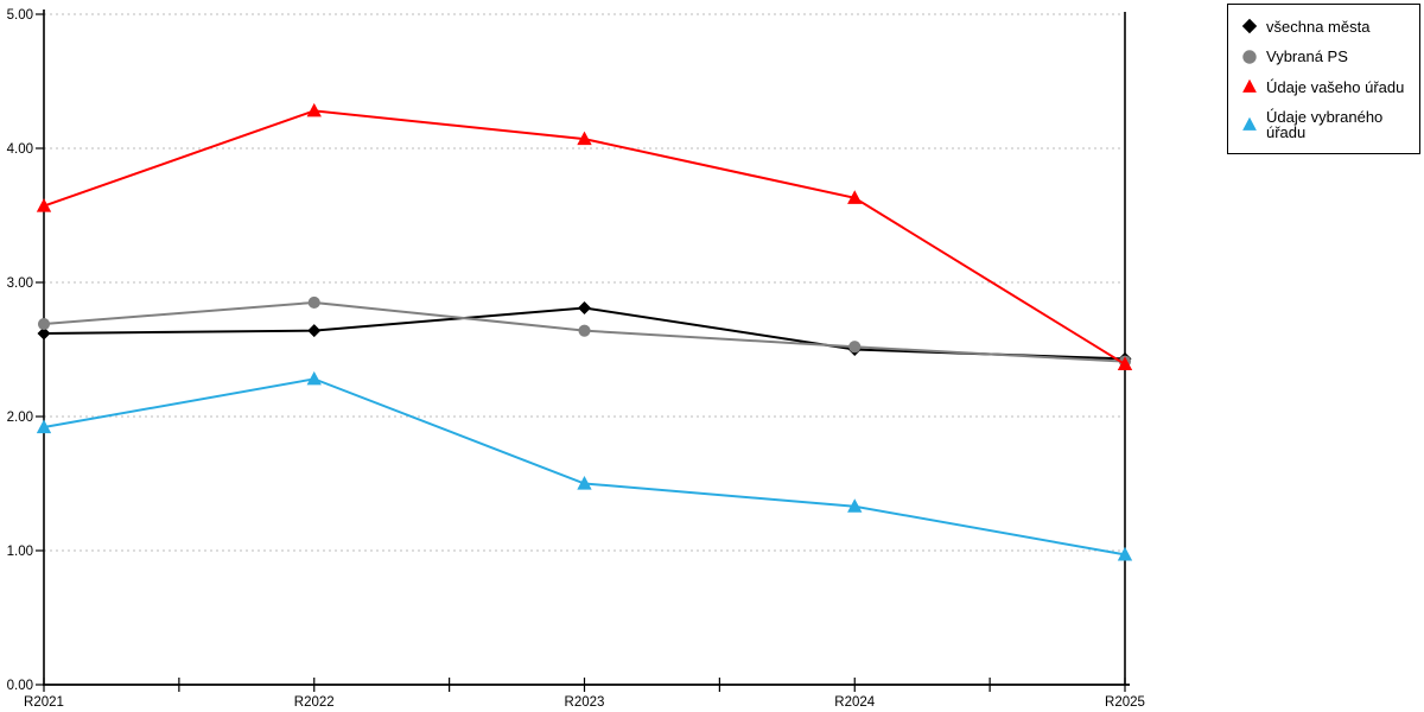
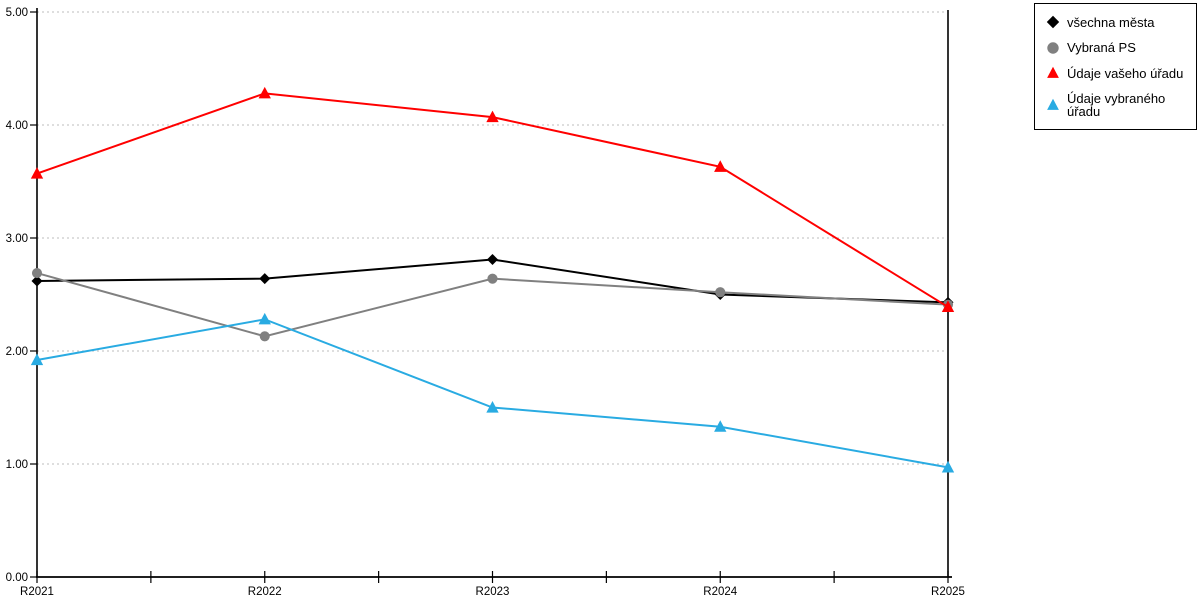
Vybraná PS/R2022: 2.85 -> 2.13
